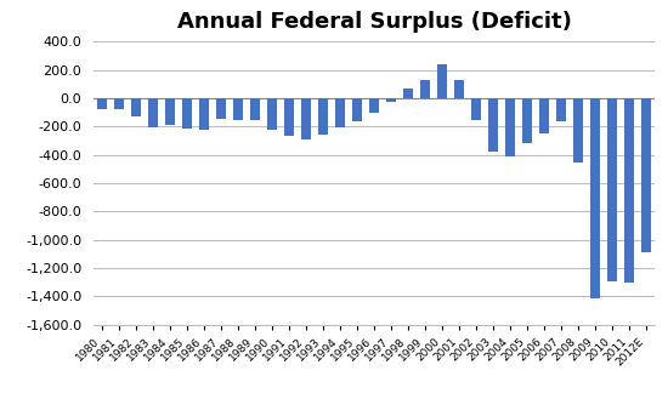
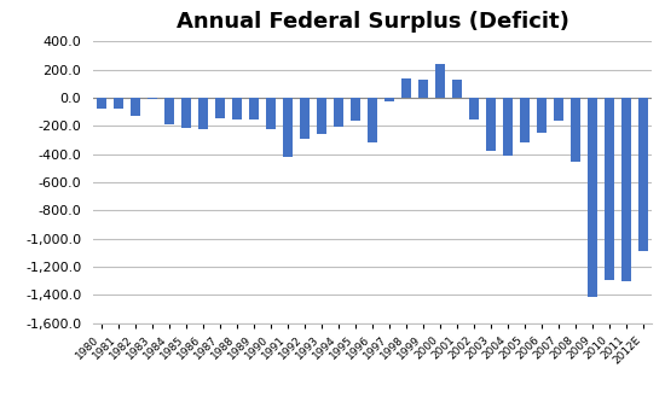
1983: -210 -> -10
1991: -270 -> -420
1996: -110 -> -320
1998: 70 -> 140
